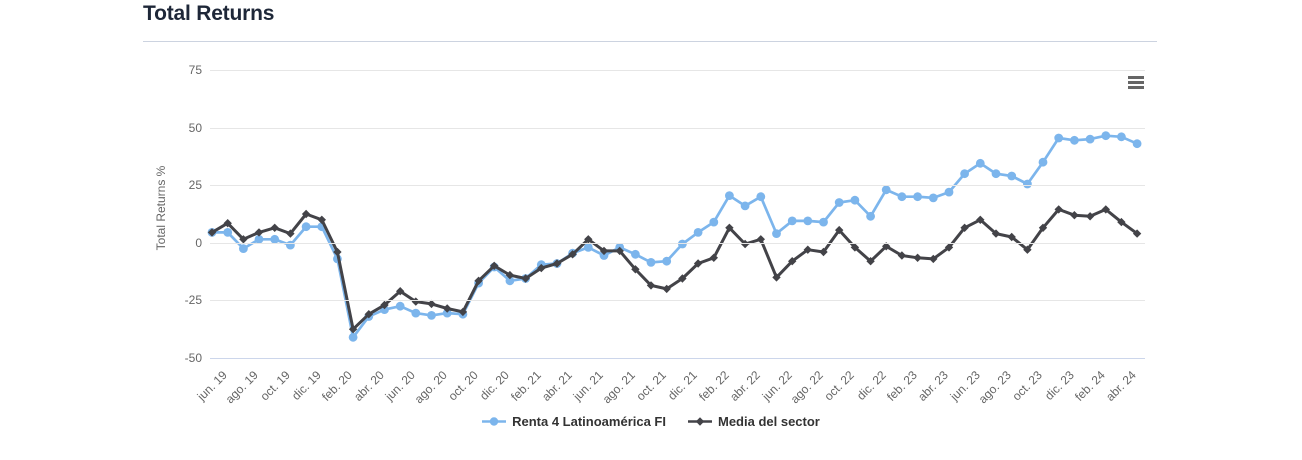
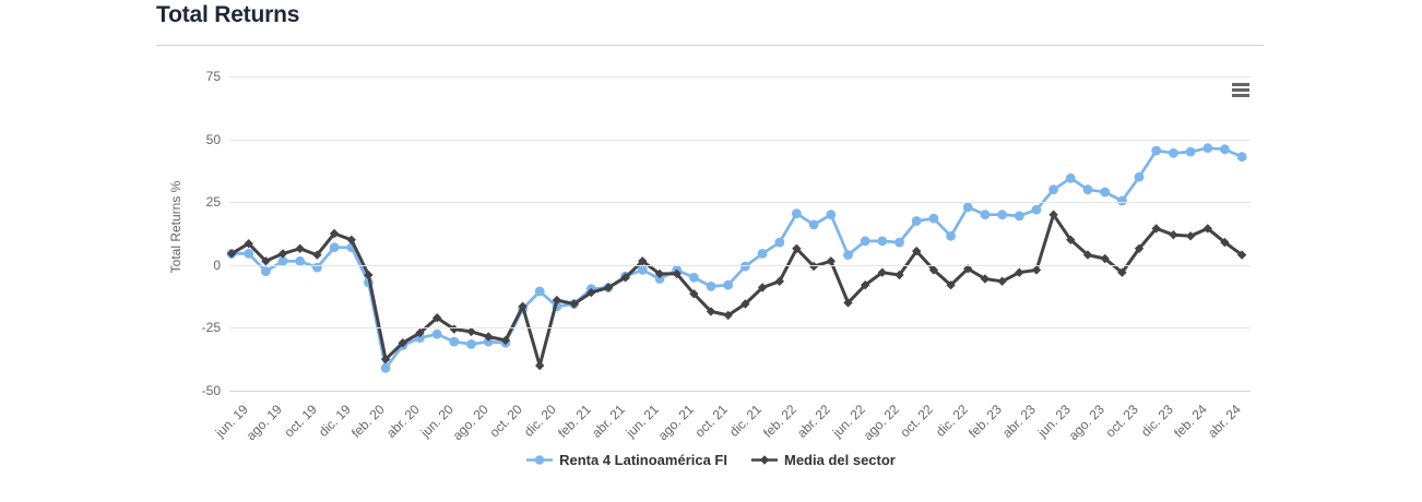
Media del sector/dic. 20: -10 -> -40
Media del sector/abr. 23: -7 -> -3
Media del sector/jun. 23: 6 -> 20
